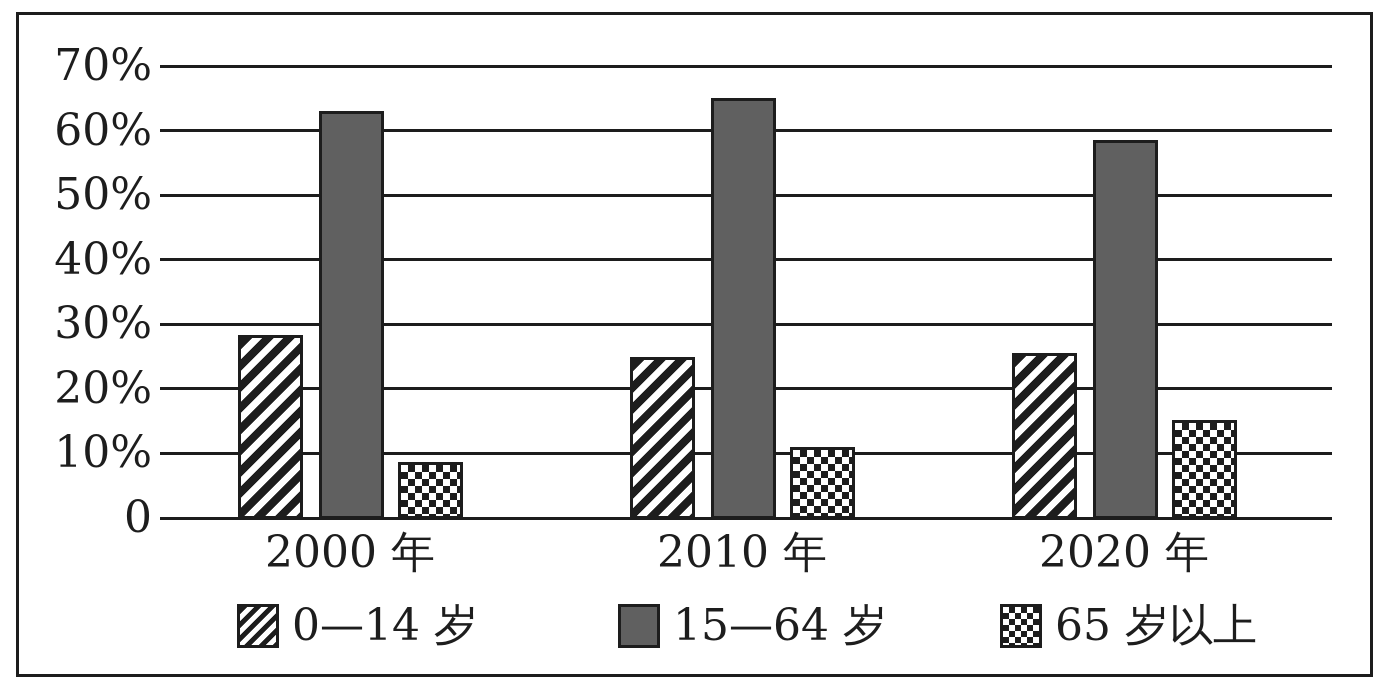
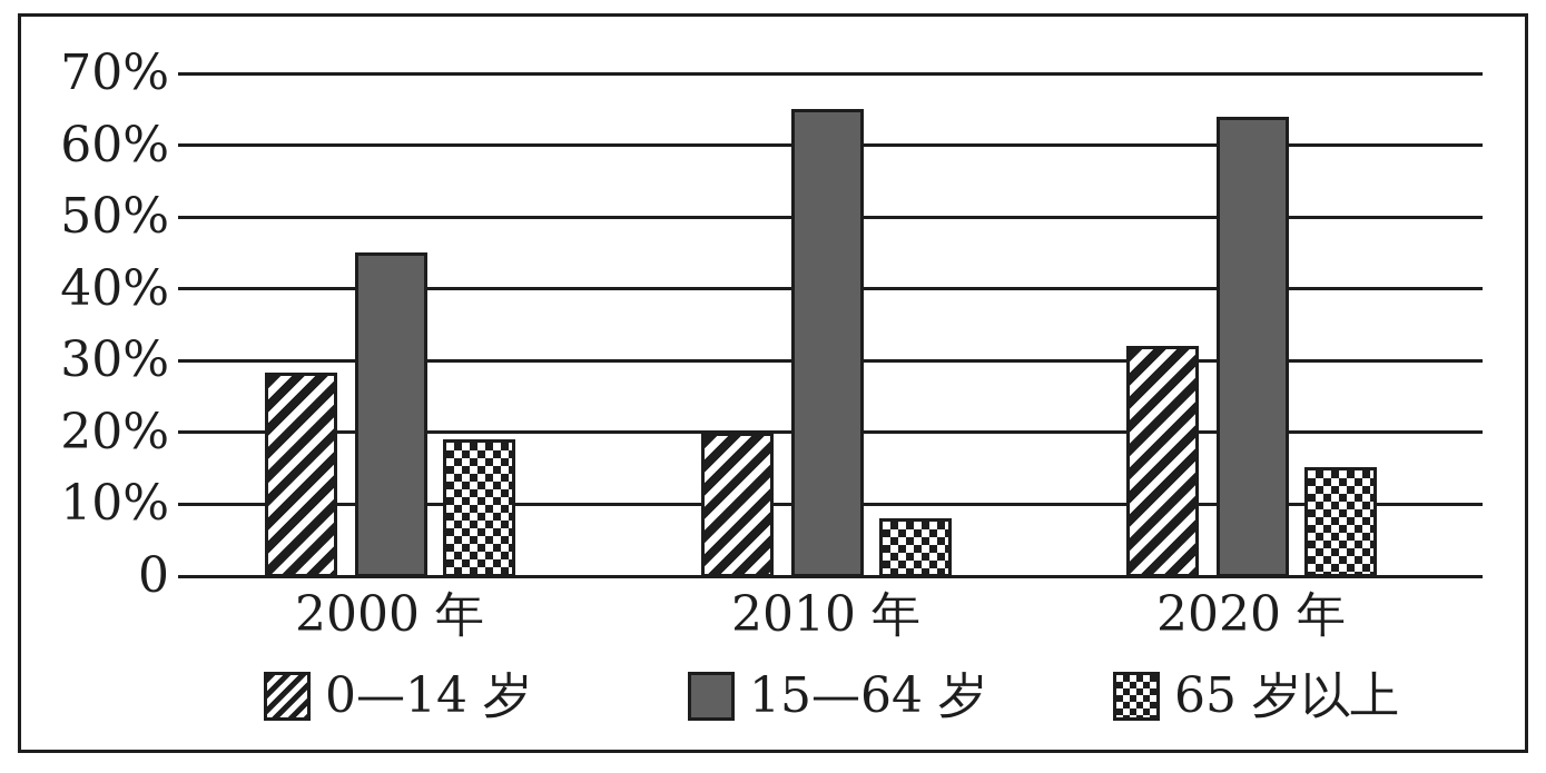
15—64 岁/2000 年: 63% -> 45%
65 岁以上/2000 年: 9% -> 19%
0—14 岁/2010 年: 25% -> 20%
65 岁以上/2010 年: 11% -> 8%
0—14 岁/2020 年: 26% -> 32%
15—64 岁/2020 年: 58% -> 64%
